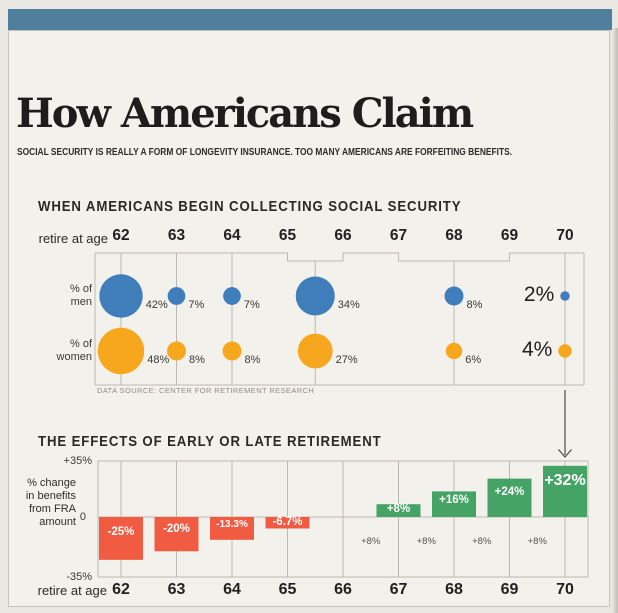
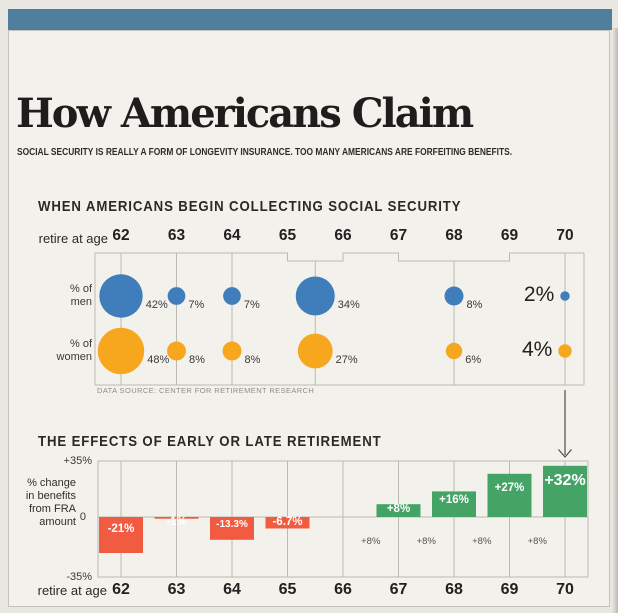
THE EFFECTS OF EARLY OR LATE RETIREMENT/62: -25% -> -21%
THE EFFECTS OF EARLY OR LATE RETIREMENT/63: -20% -> -1%
THE EFFECTS OF EARLY OR LATE RETIREMENT/69: +24% -> +27%
